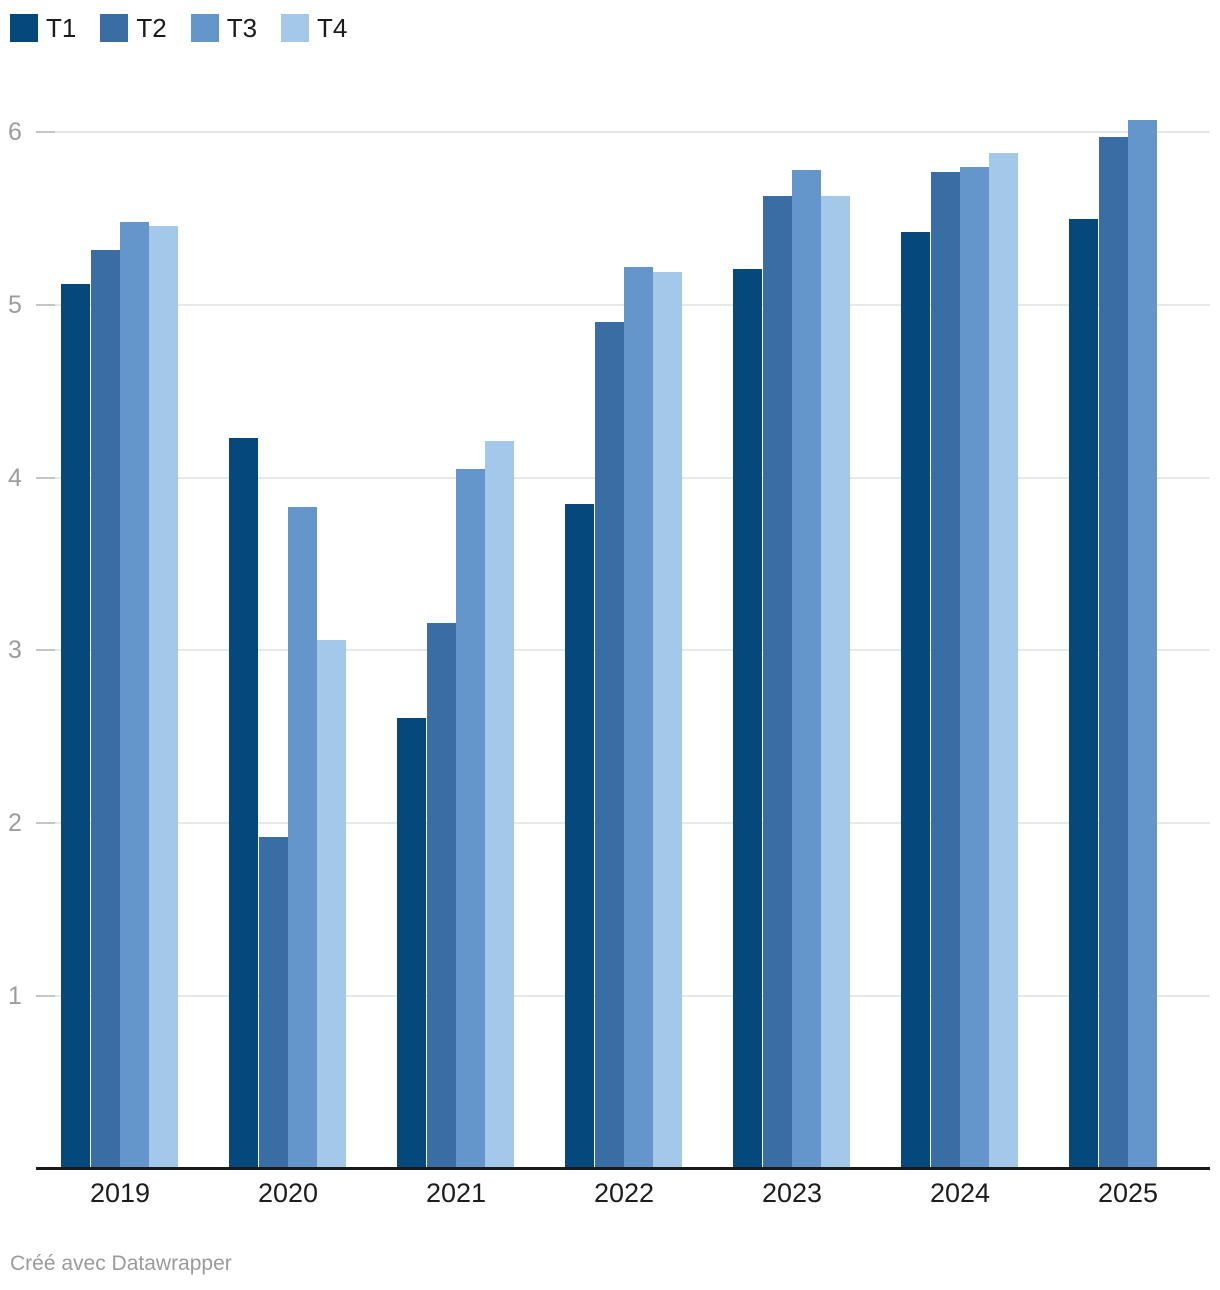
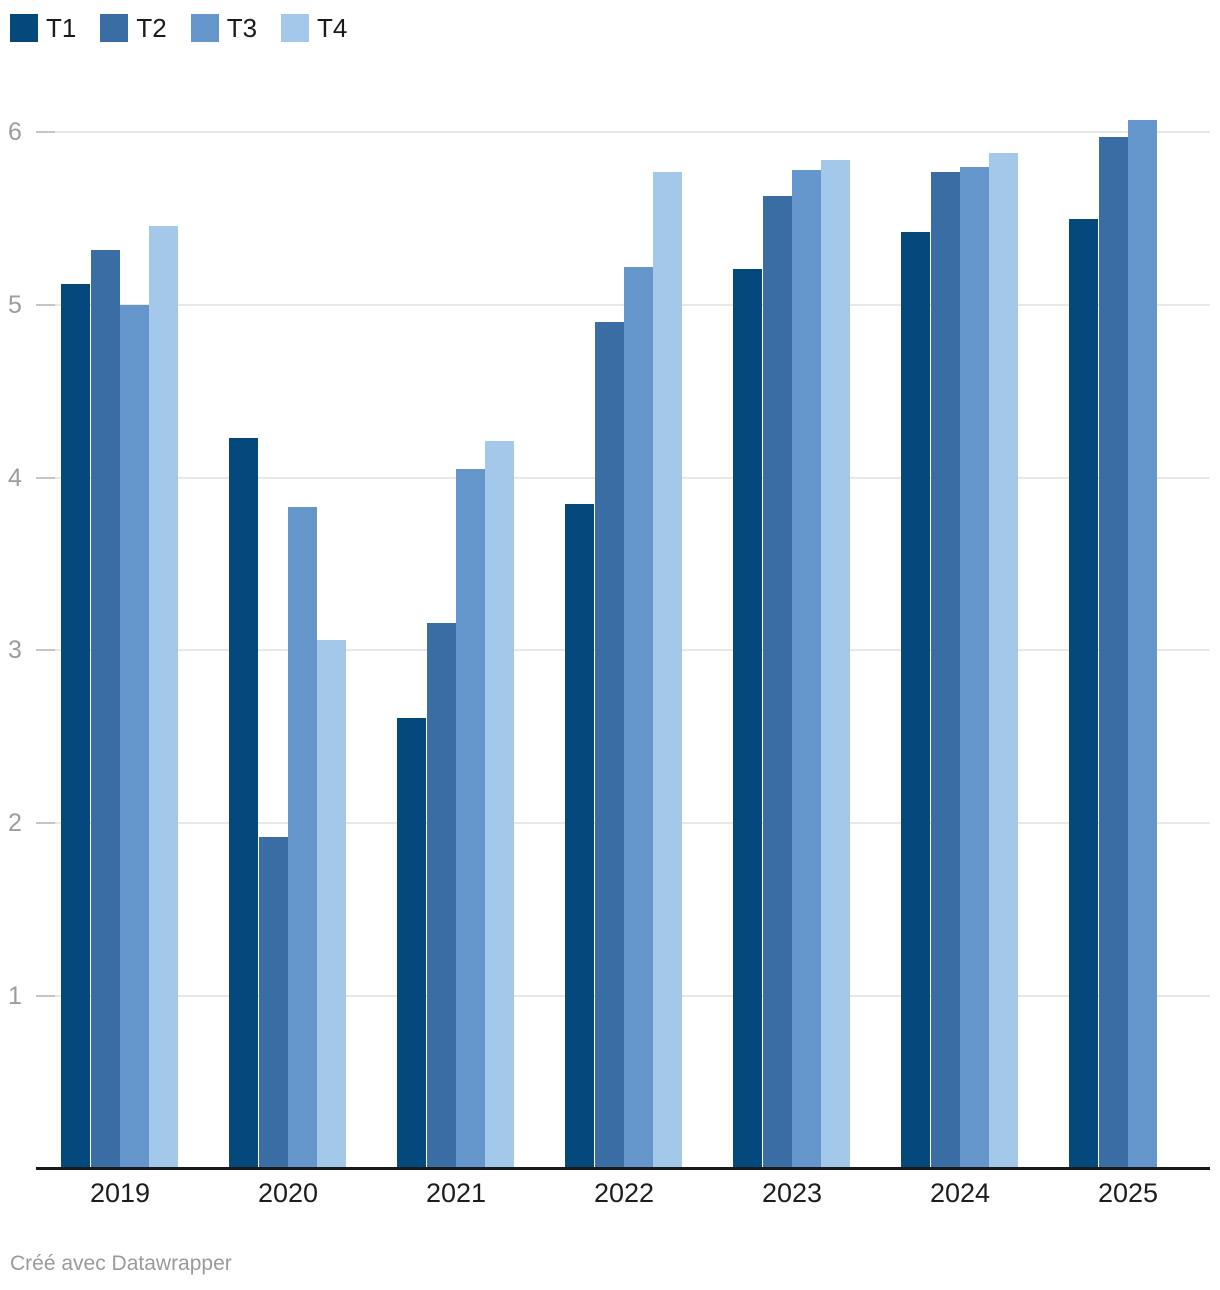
T3/2019: 5.47 -> 4.99
T4/2022: 5.18 -> 5.76
T4/2023: 5.62 -> 5.83
